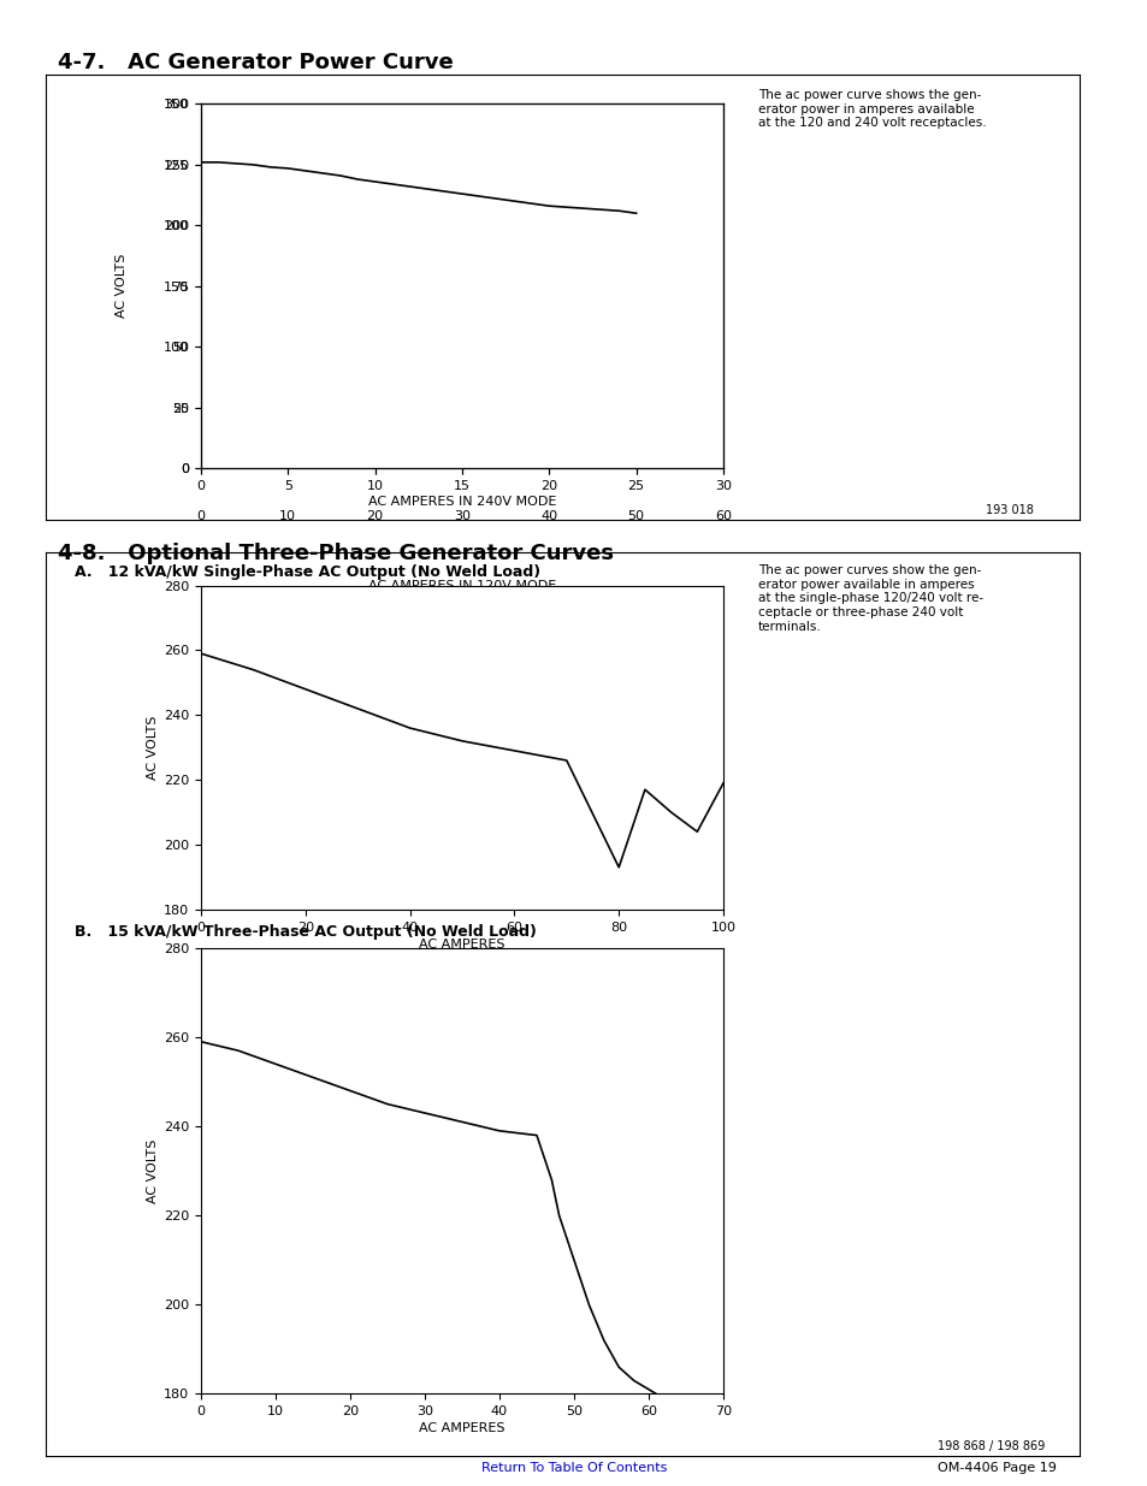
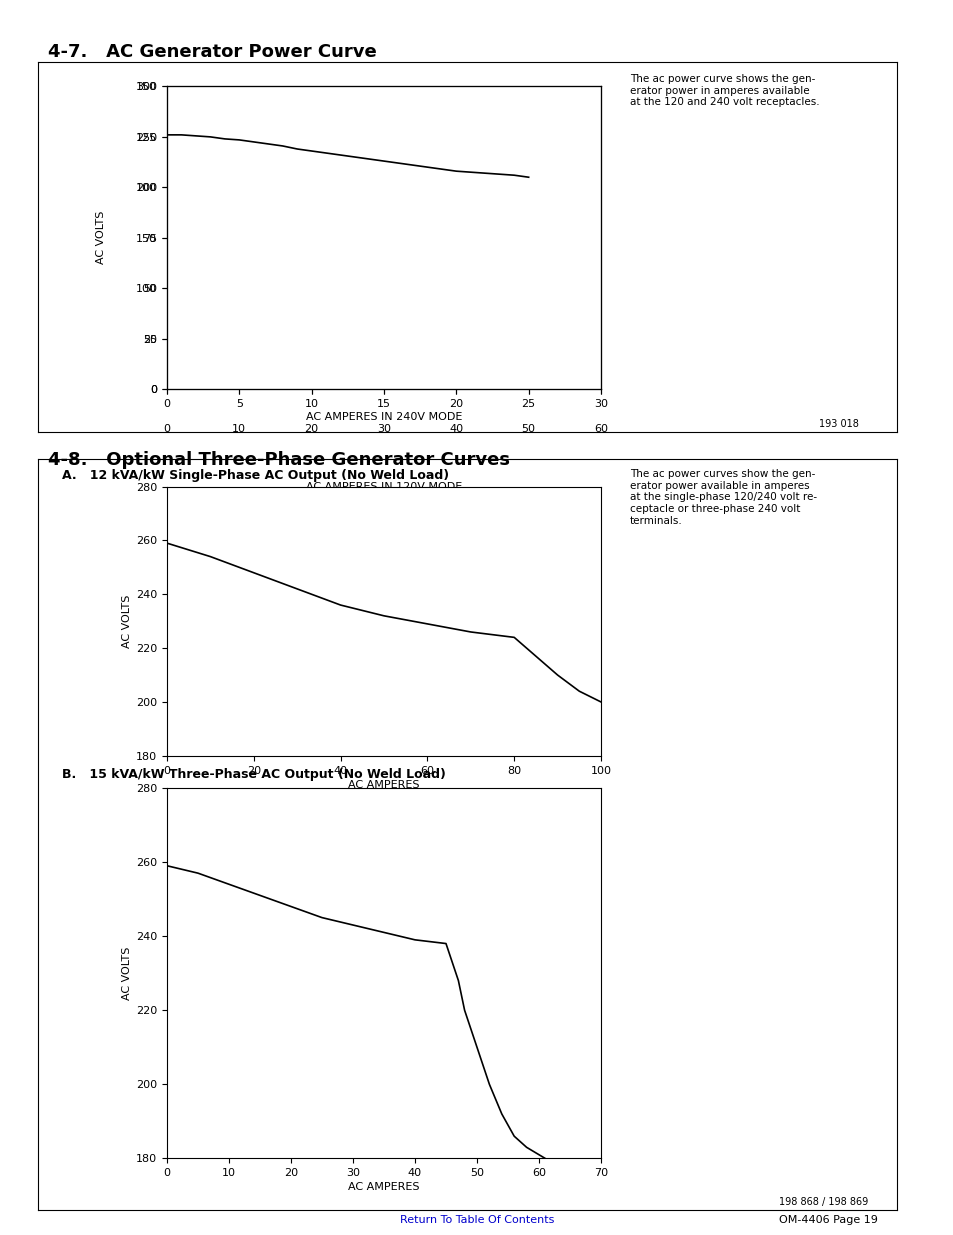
80: 193 -> 224
100: 219 -> 200
